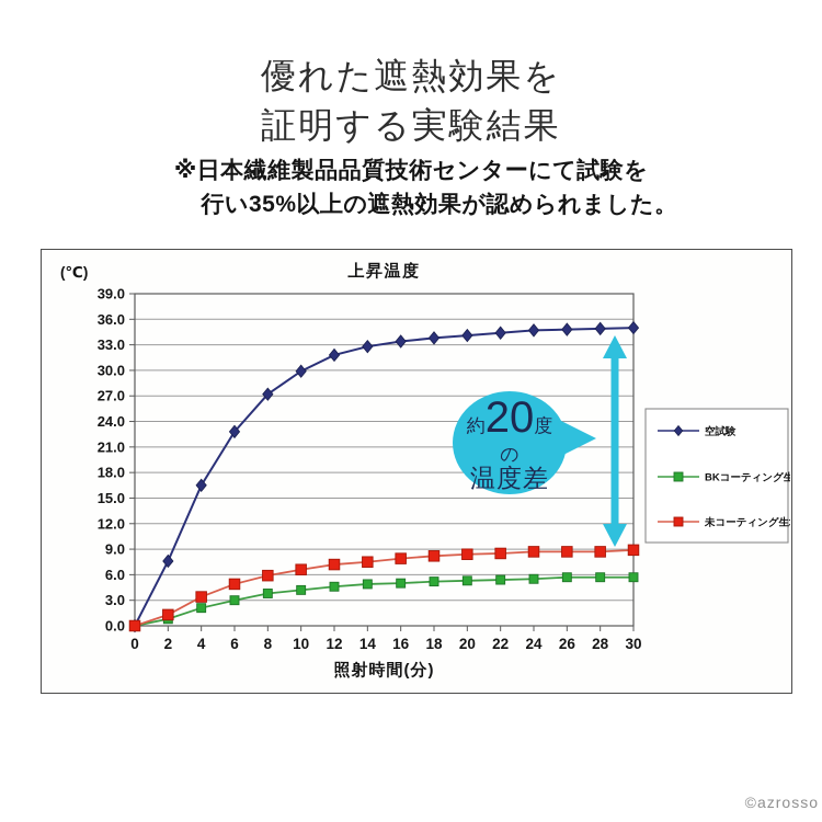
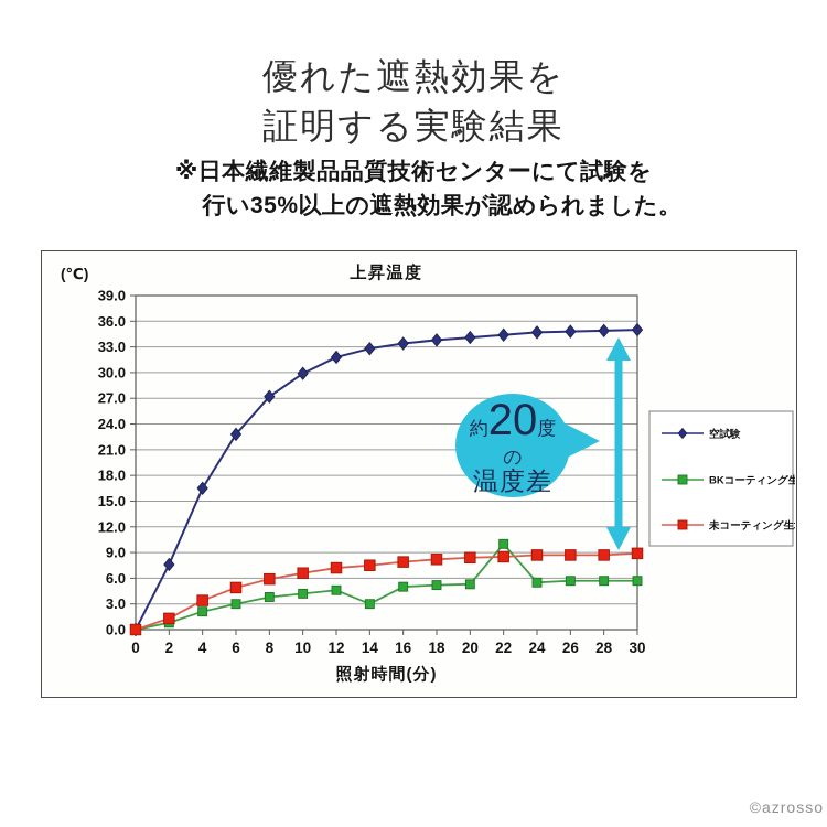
BKコーティング生地/14: 5 -> 3
BKコーティング生地/22: 5 -> 10
